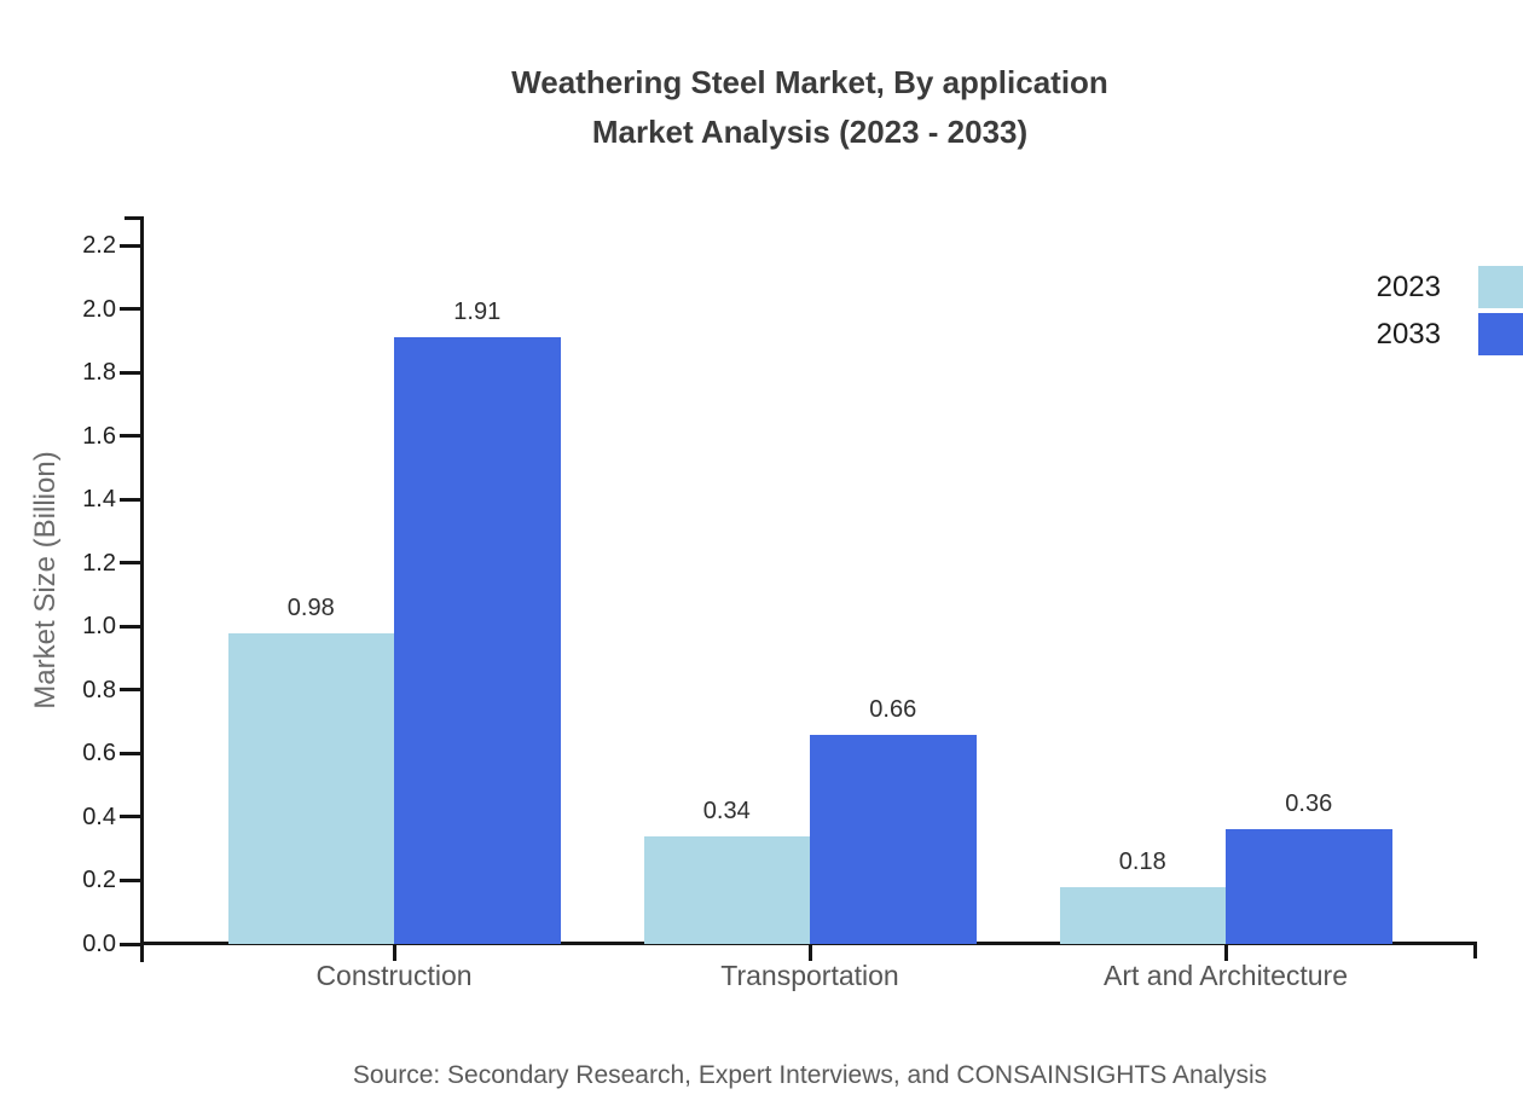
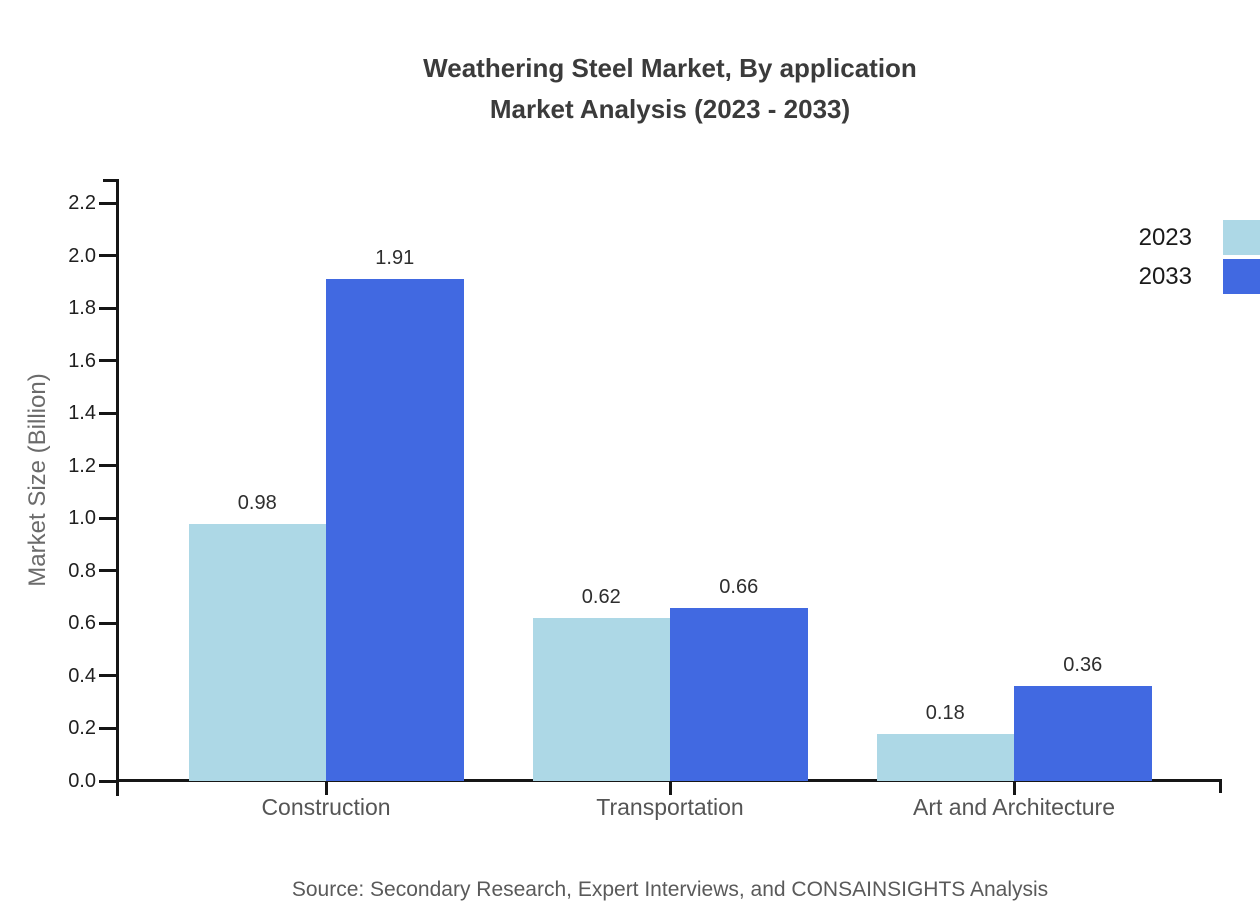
2023/Transportation: 0.34 -> 0.62
